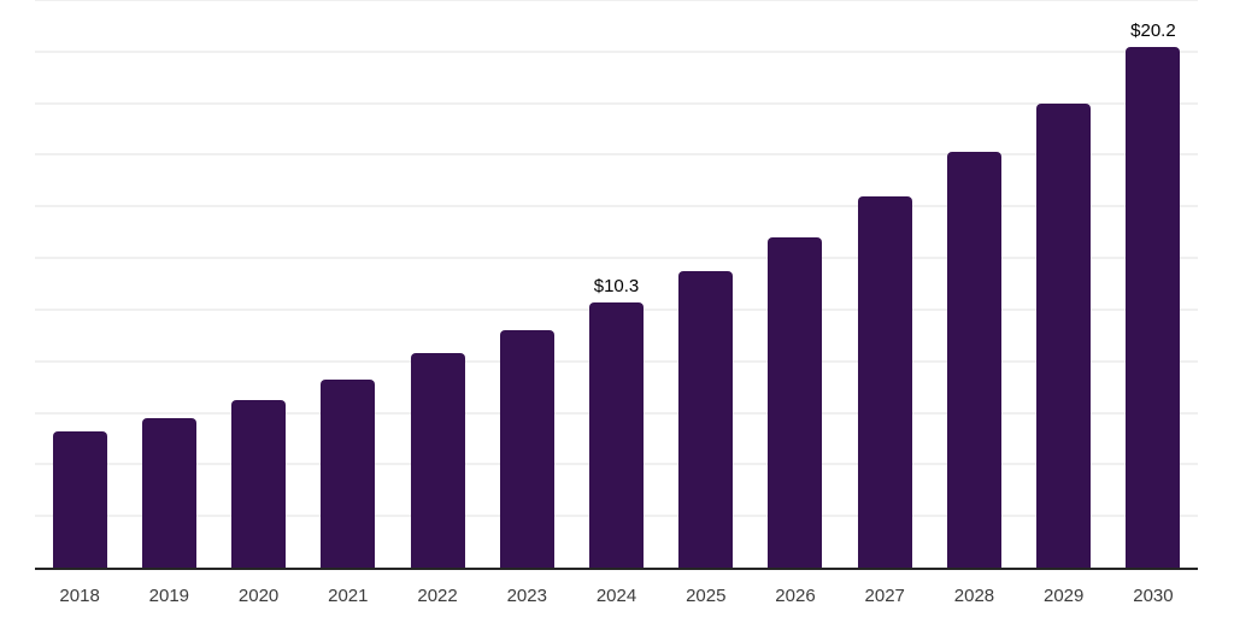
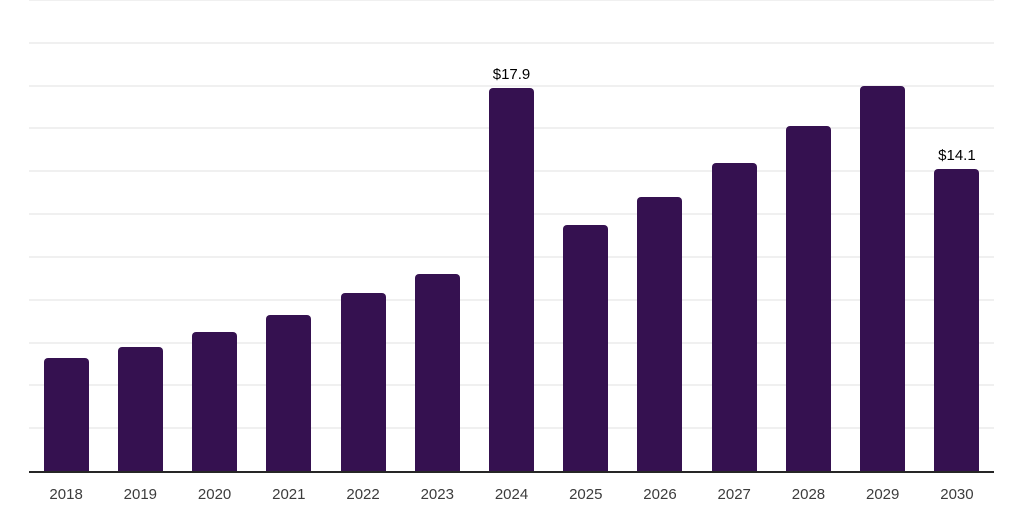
2024: $10.3 -> $17.9
2030: $20.2 -> $14.1
